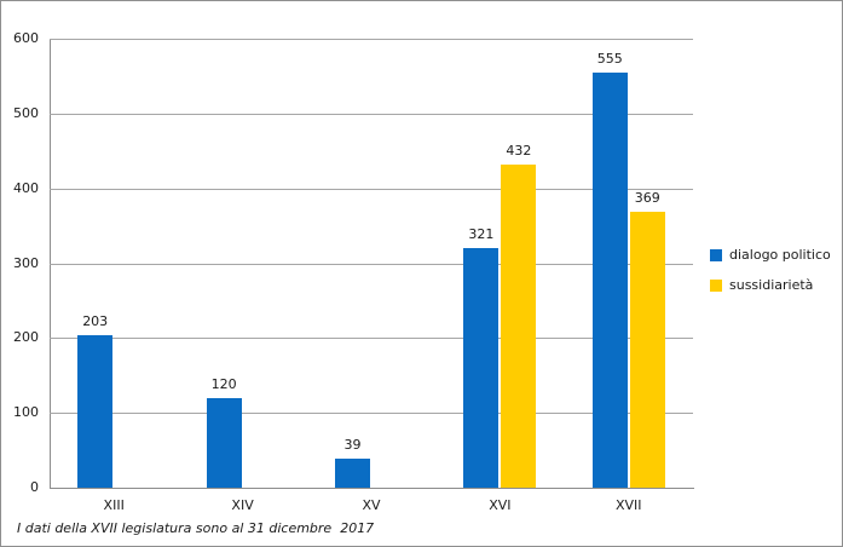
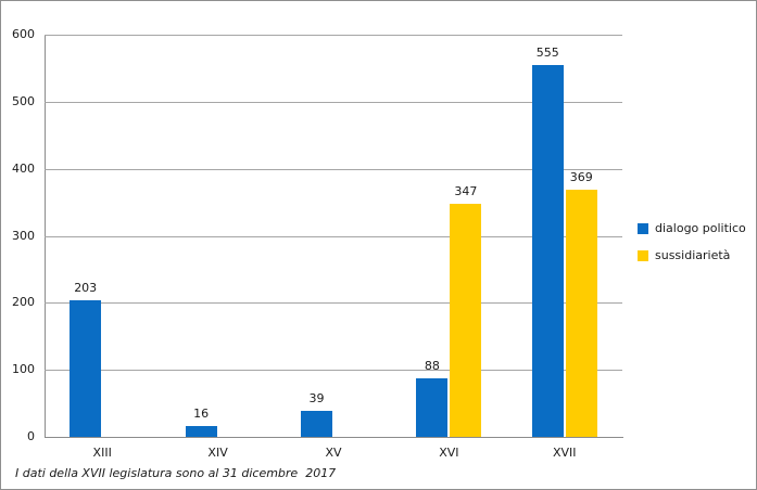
dialogo politico/XIV: 120 -> 16
dialogo politico/XVI: 321 -> 88
sussidiarietà/XVI: 432 -> 347
